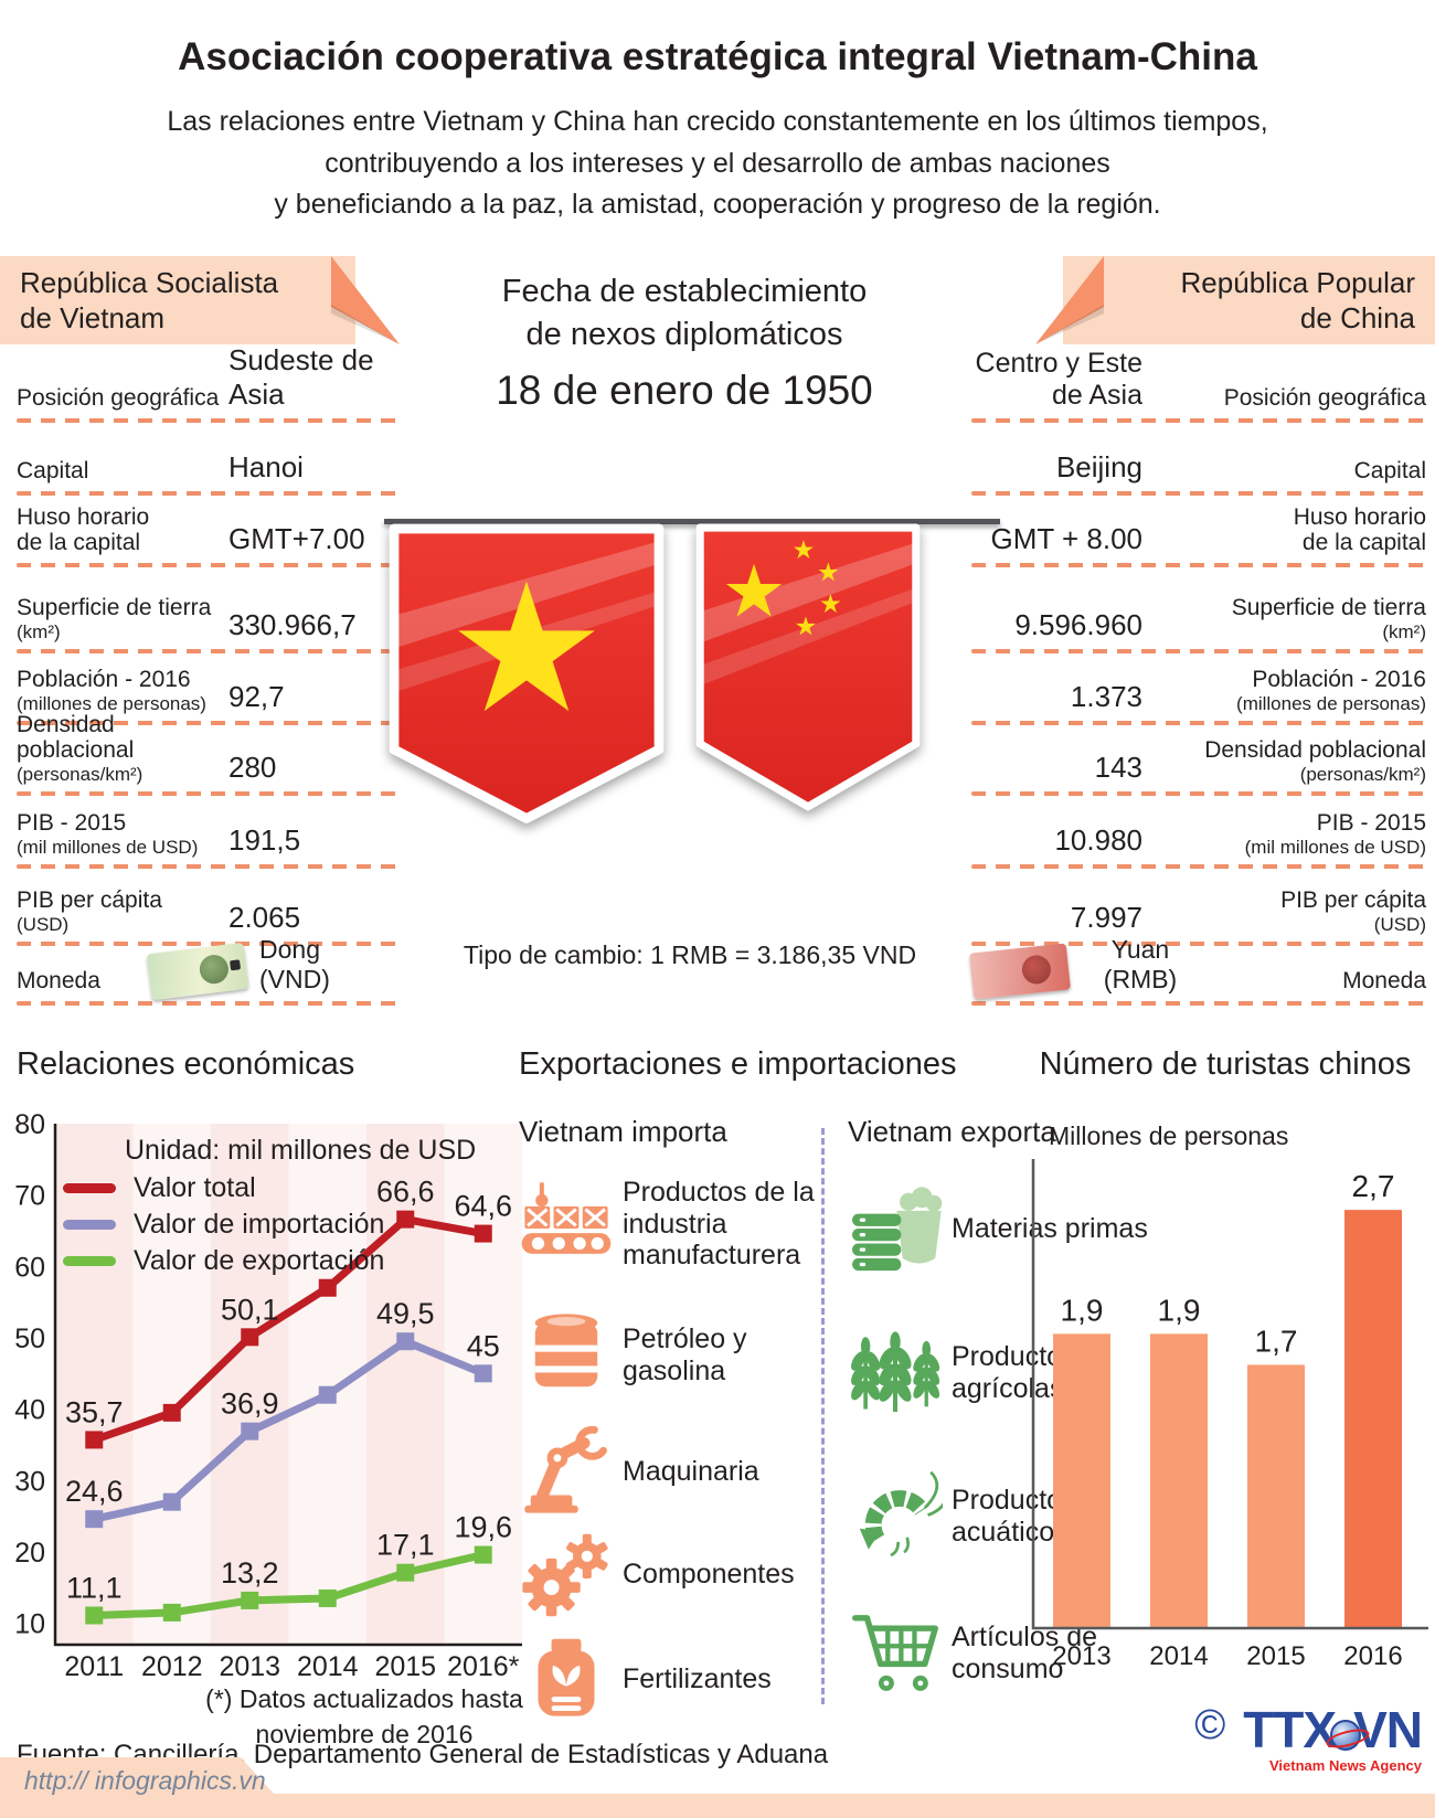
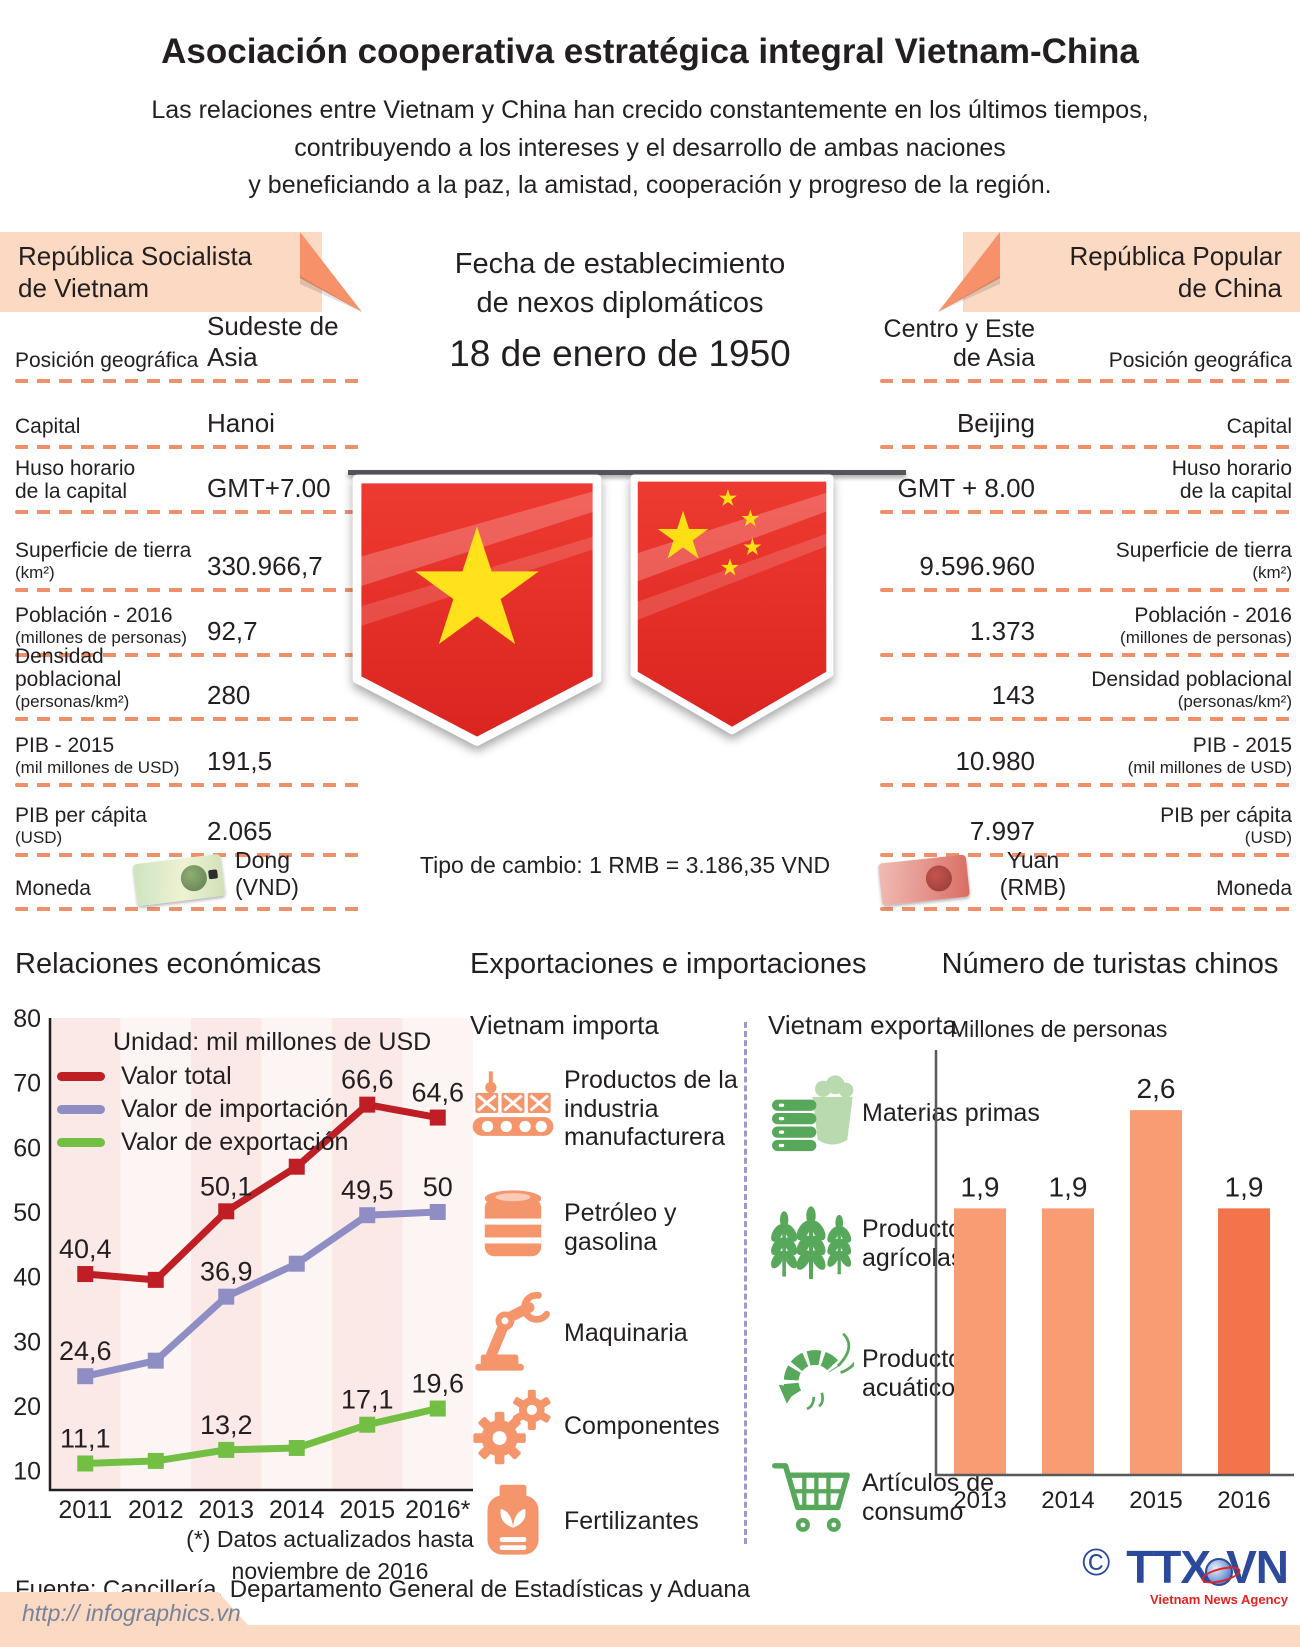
Relaciones económicas/Valor total/2011: 35,7 -> 40,4
Relaciones económicas/Valor de importación/2016*: 45 -> 50
Número de turistas chinos/2015: 1,7 -> 2,6
Número de turistas chinos/2016: 2,7 -> 1,9
